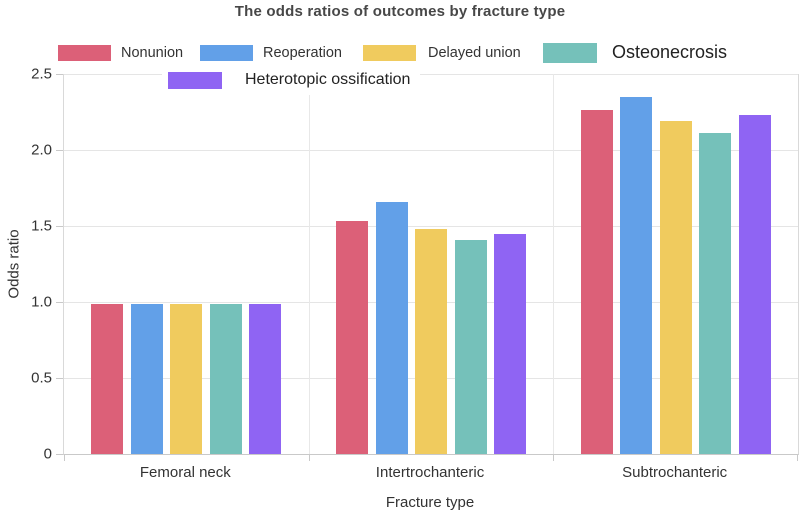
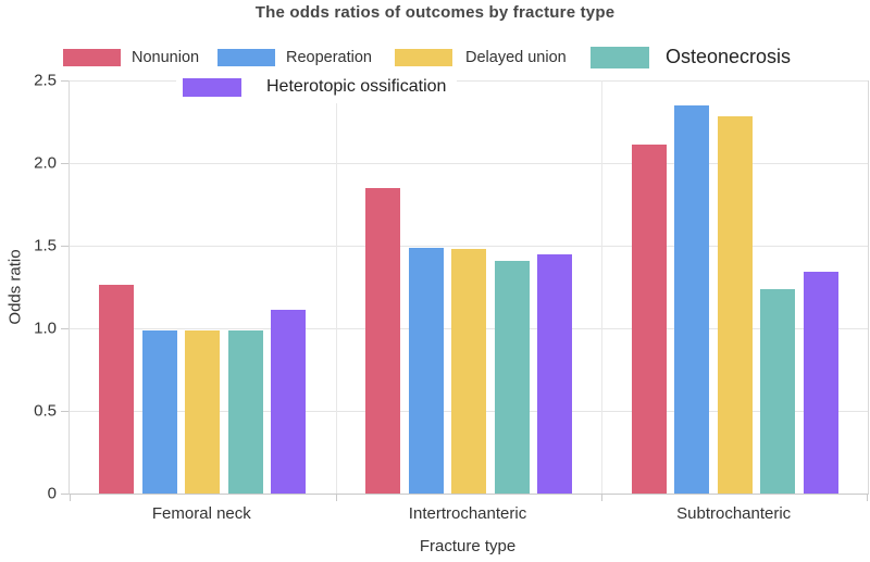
Nonunion/Femoral neck: 0.99 -> 1.26
Heterotopic ossification/Femoral neck: 0.99 -> 1.11
Nonunion/Intertrochanteric: 1.53 -> 1.85
Reoperation/Intertrochanteric: 1.66 -> 1.49
Nonunion/Subtrochanteric: 2.26 -> 2.11
Delayed union/Subtrochanteric: 2.19 -> 2.28
Osteonecrosis/Subtrochanteric: 2.11 -> 1.24
Heterotopic ossification/Subtrochanteric: 2.23 -> 1.34
